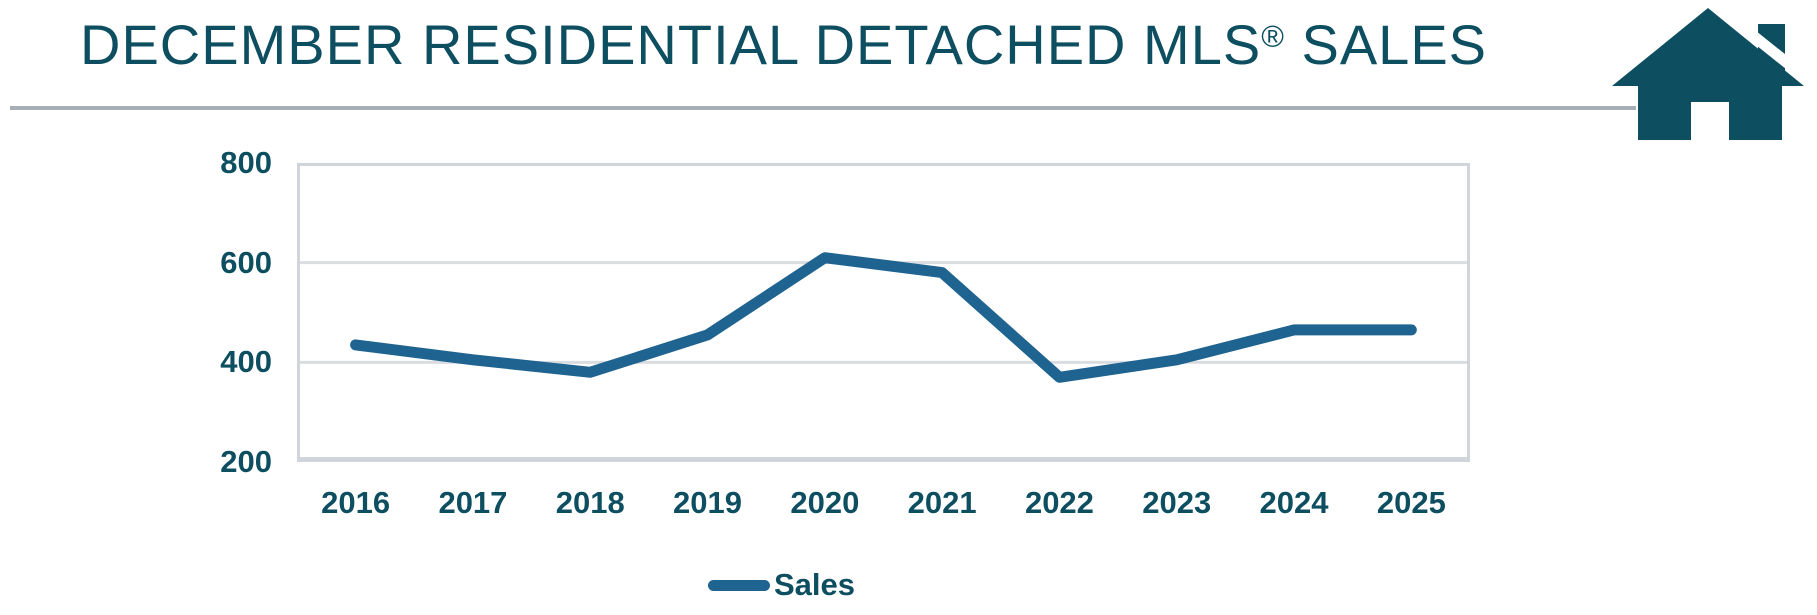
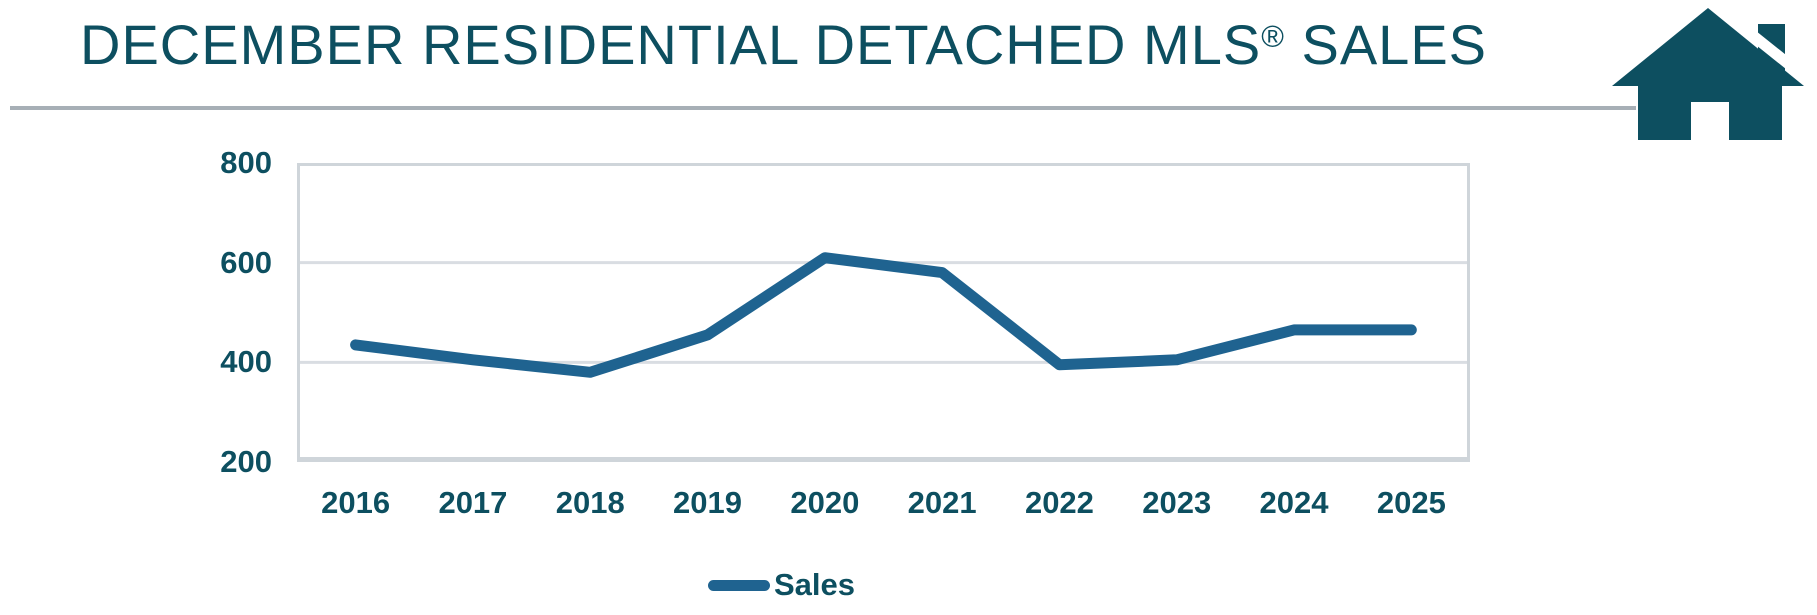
2022: 370 -> 400
